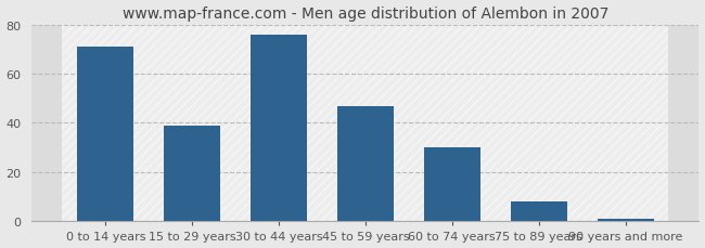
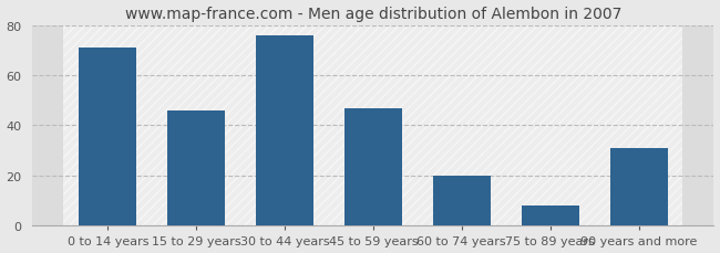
15 to 29 years: 39 -> 46
60 to 74 years: 30 -> 20
90 years and more: 1 -> 31
